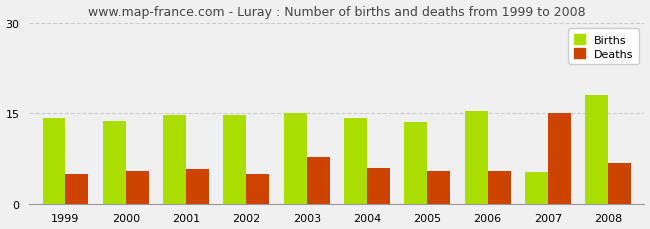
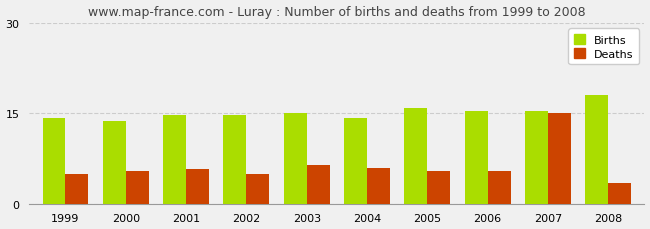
Deaths/2003: 7.8 -> 6.5
Births/2005: 13.6 -> 15.9
Births/2007: 5.2 -> 15.4
Deaths/2008: 6.8 -> 3.5
